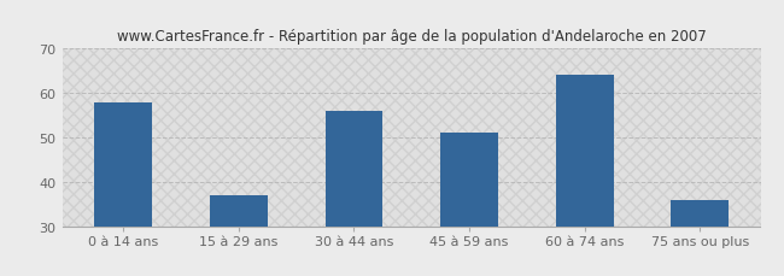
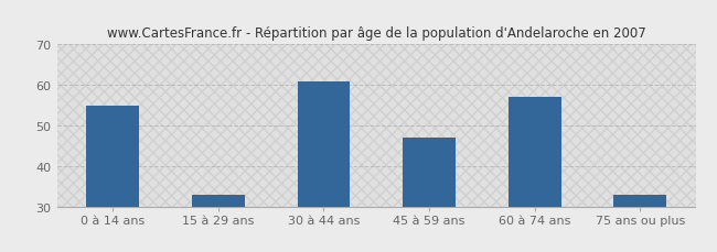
0 à 14 ans: 58 -> 55
15 à 29 ans: 37 -> 33
30 à 44 ans: 56 -> 61
45 à 59 ans: 51 -> 47
60 à 74 ans: 64 -> 57
75 ans ou plus: 36 -> 33
